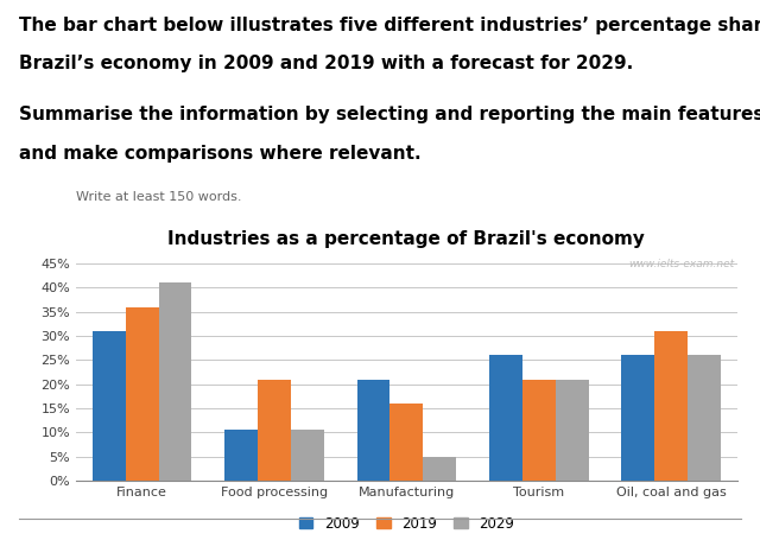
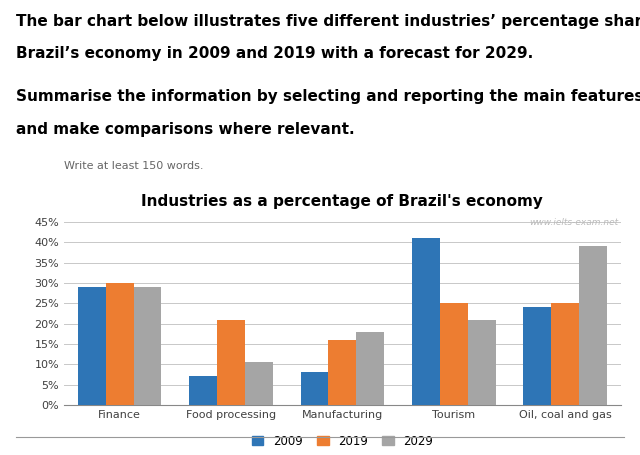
2009/Finance: 31.0% -> 29.0%
2019/Finance: 36% -> 30%
2029/Finance: 41.0% -> 29.0%
2009/Food processing: 10.5% -> 7.0%
2009/Manufacturing: 21.0% -> 8.0%
2029/Manufacturing: 5.0% -> 18.0%
2009/Tourism: 26.0% -> 41.0%
2019/Tourism: 21% -> 25%
2009/Oil, coal and gas: 26.0% -> 24.0%
2019/Oil, coal and gas: 31% -> 25%
2029/Oil, coal and gas: 26.0% -> 39.0%
